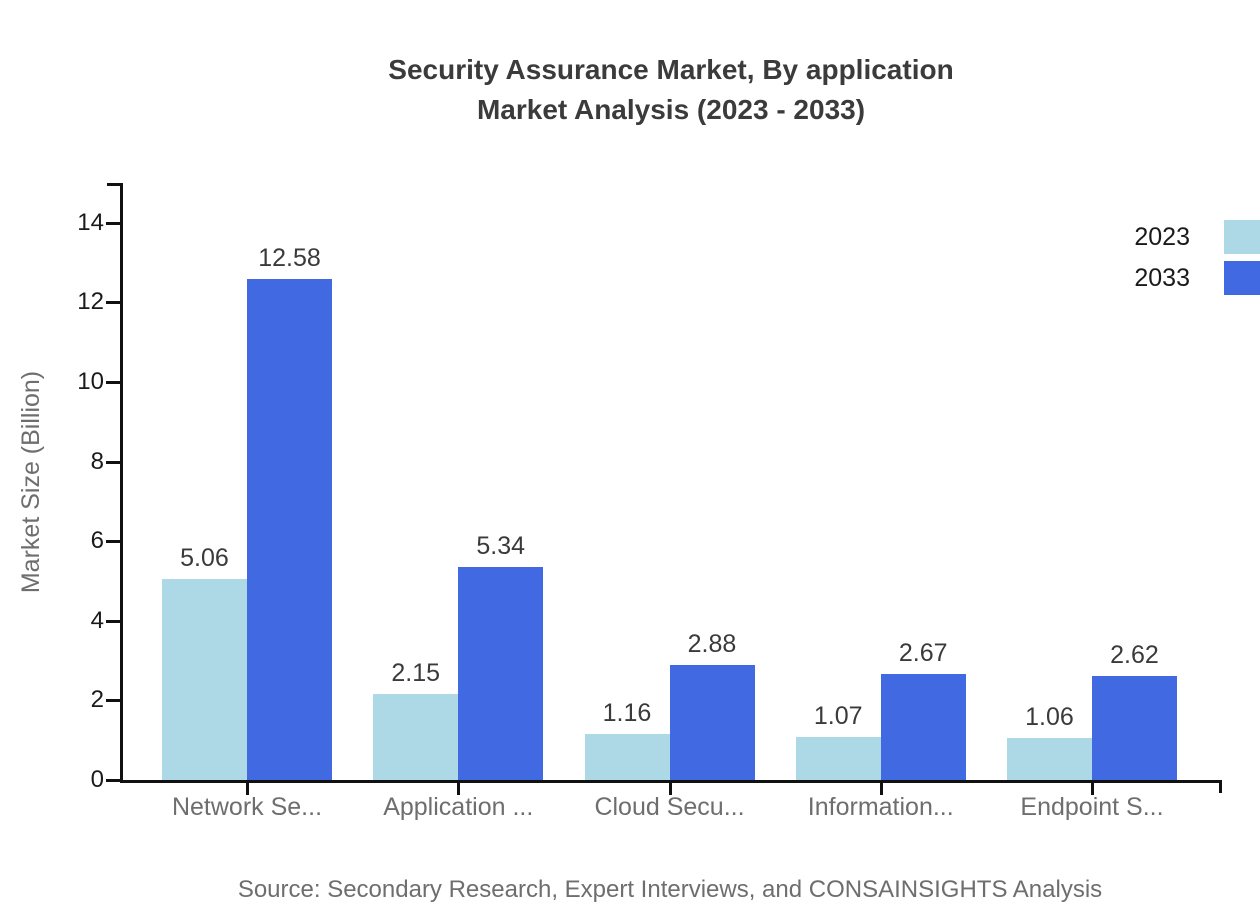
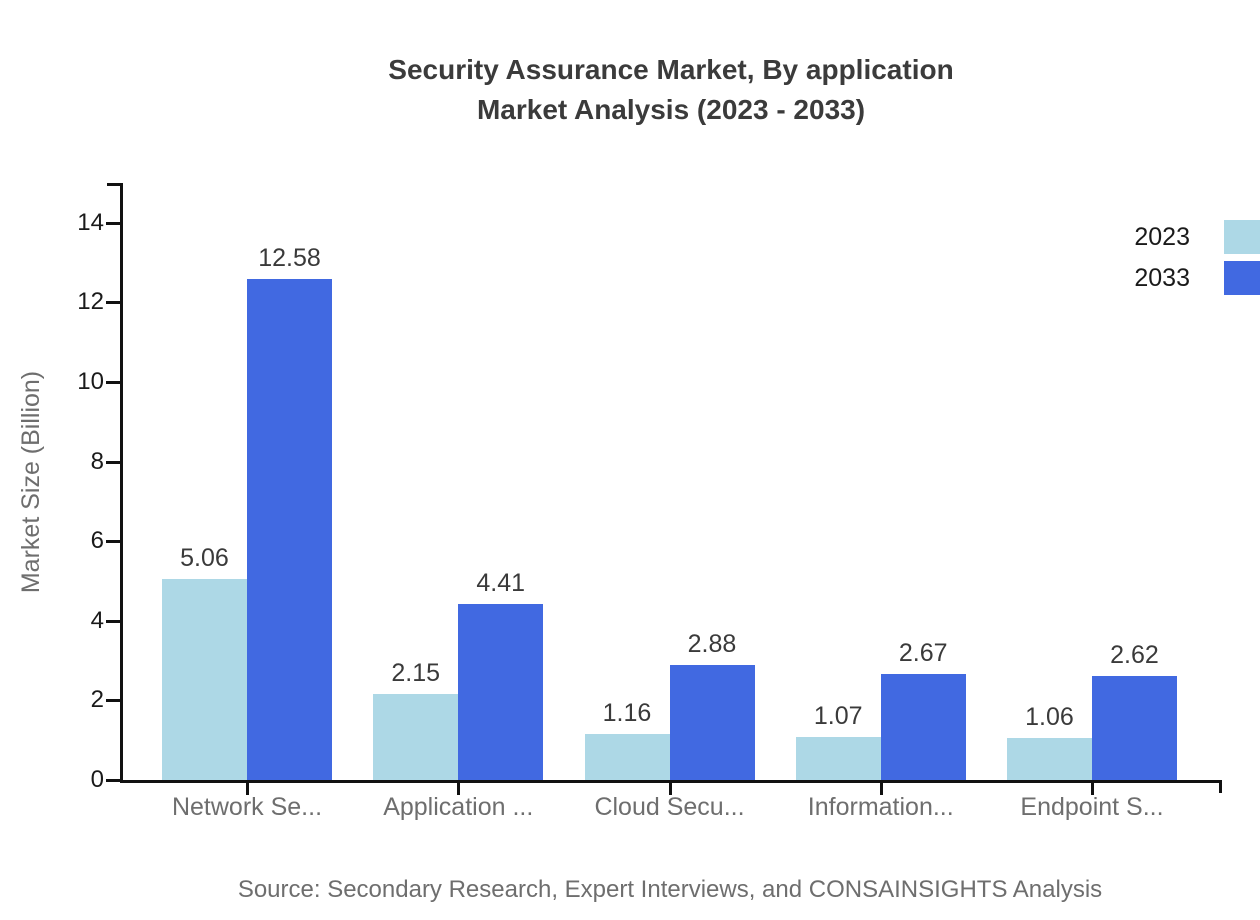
2033/Application ...: 5.34 -> 4.41
